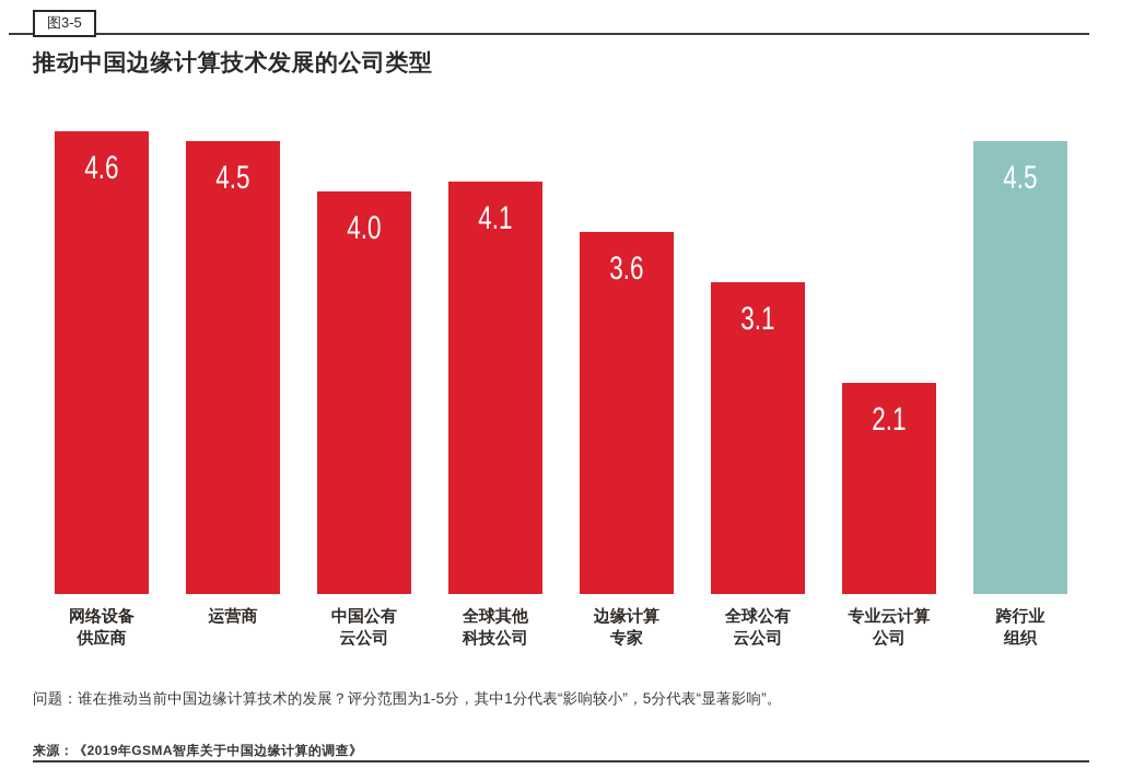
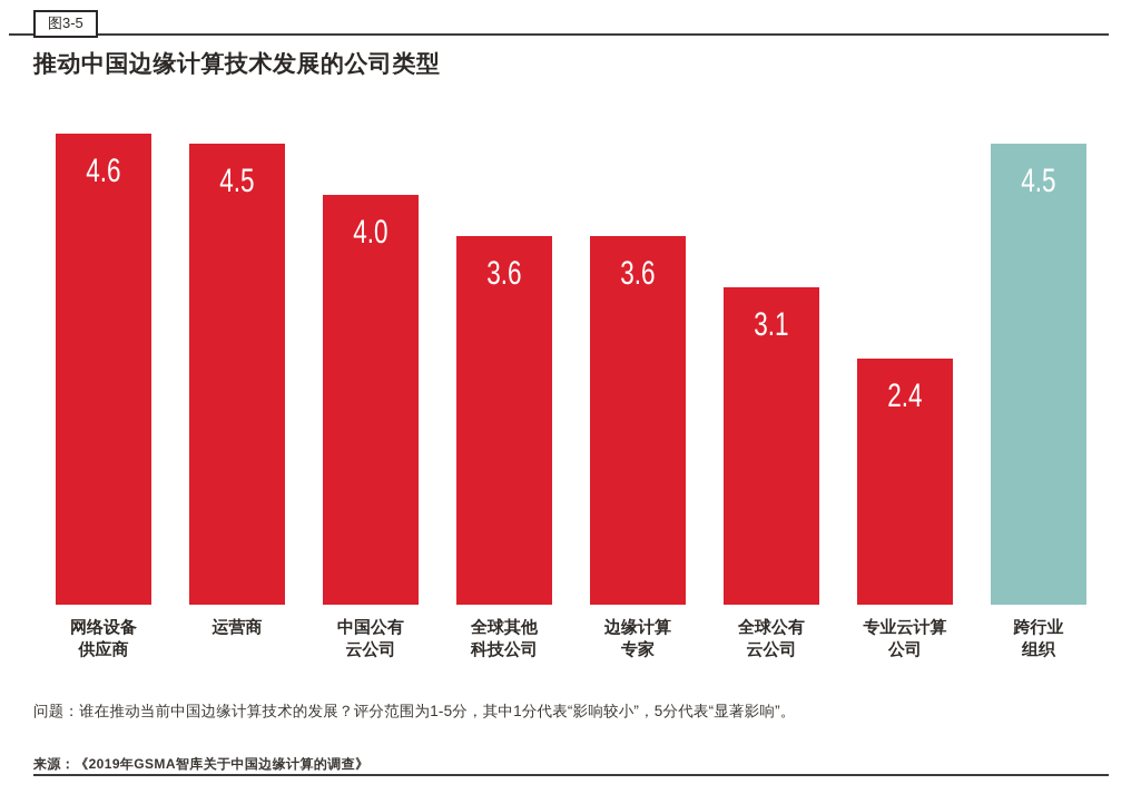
全球其他 科技公司: 4.1 -> 3.6
专业云计算 公司: 2.1 -> 2.4
